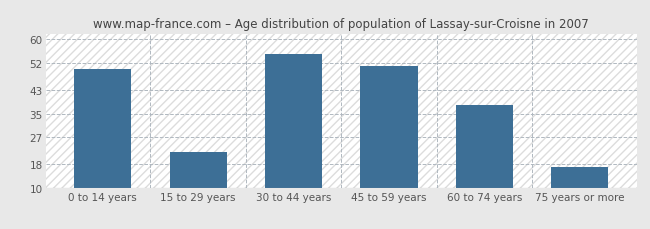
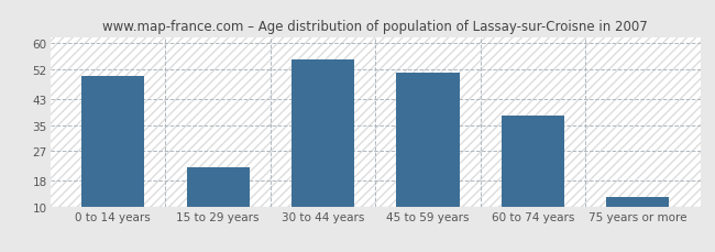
75 years or more: 17 -> 13
